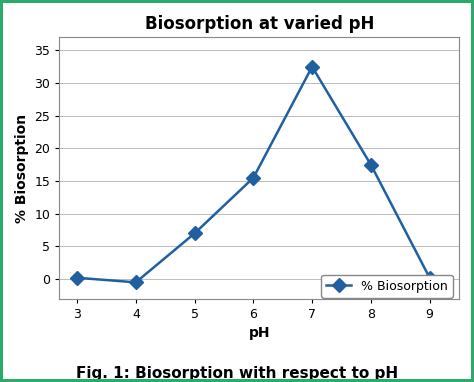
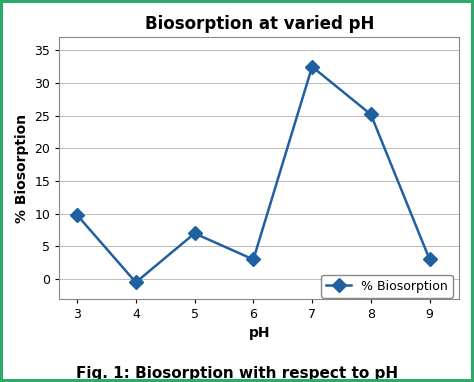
3: 0.2 -> 9.8
6: 15.5 -> 3.0
8: 17.5 -> 25.2
9: 0.2 -> 3.0
